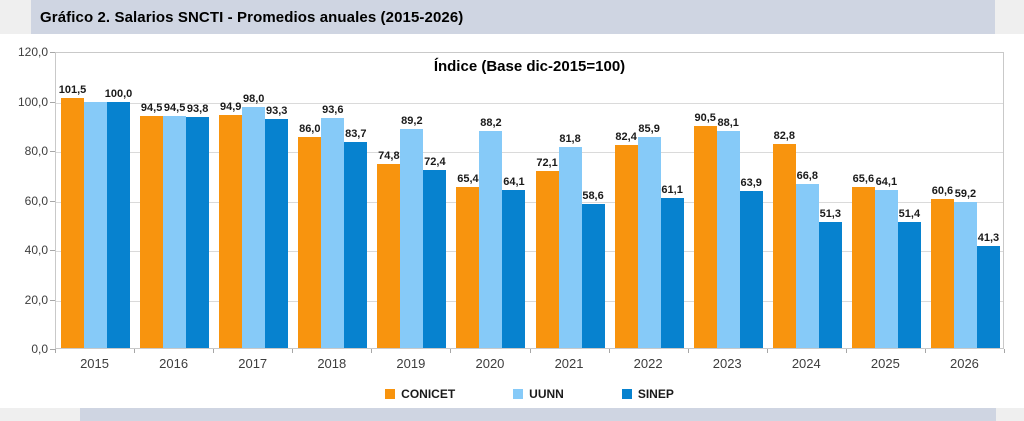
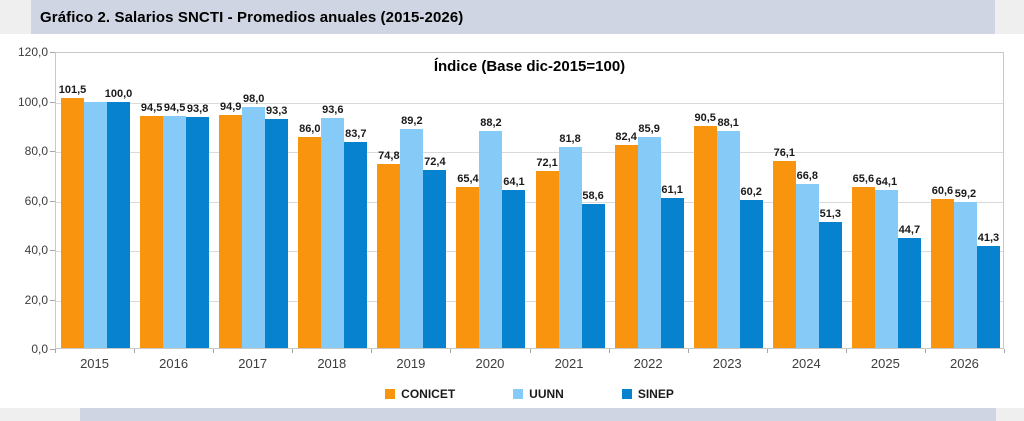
SINEP/2023: 63,9 -> 60,2
CONICET/2024: 82,8 -> 76,1
SINEP/2025: 51,4 -> 44,7
